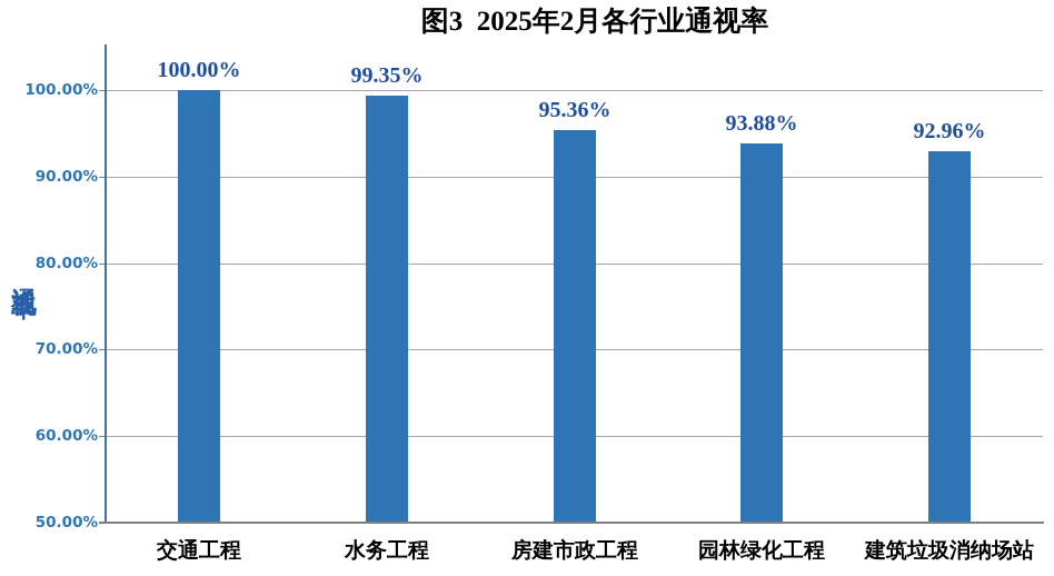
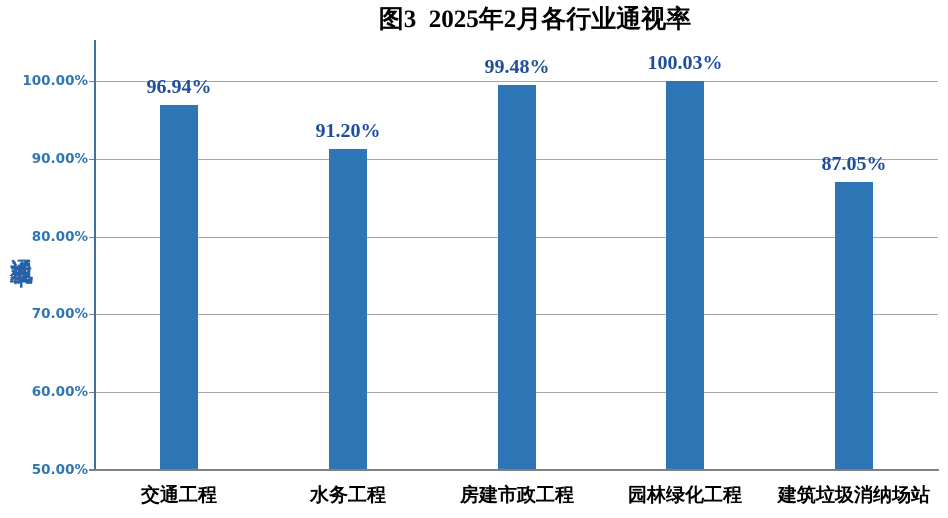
交通工程: 100.00% -> 96.94%
水务工程: 99.35% -> 91.20%
房建市政工程: 95.36% -> 99.48%
园林绿化工程: 93.88% -> 100.03%
建筑垃圾消纳场站: 92.96% -> 87.05%
